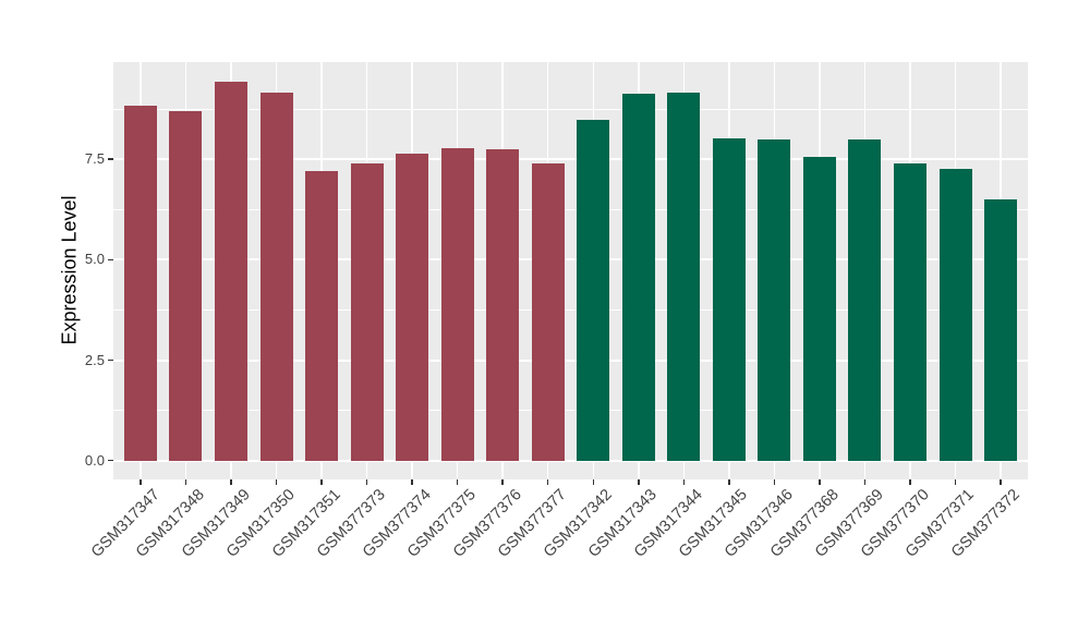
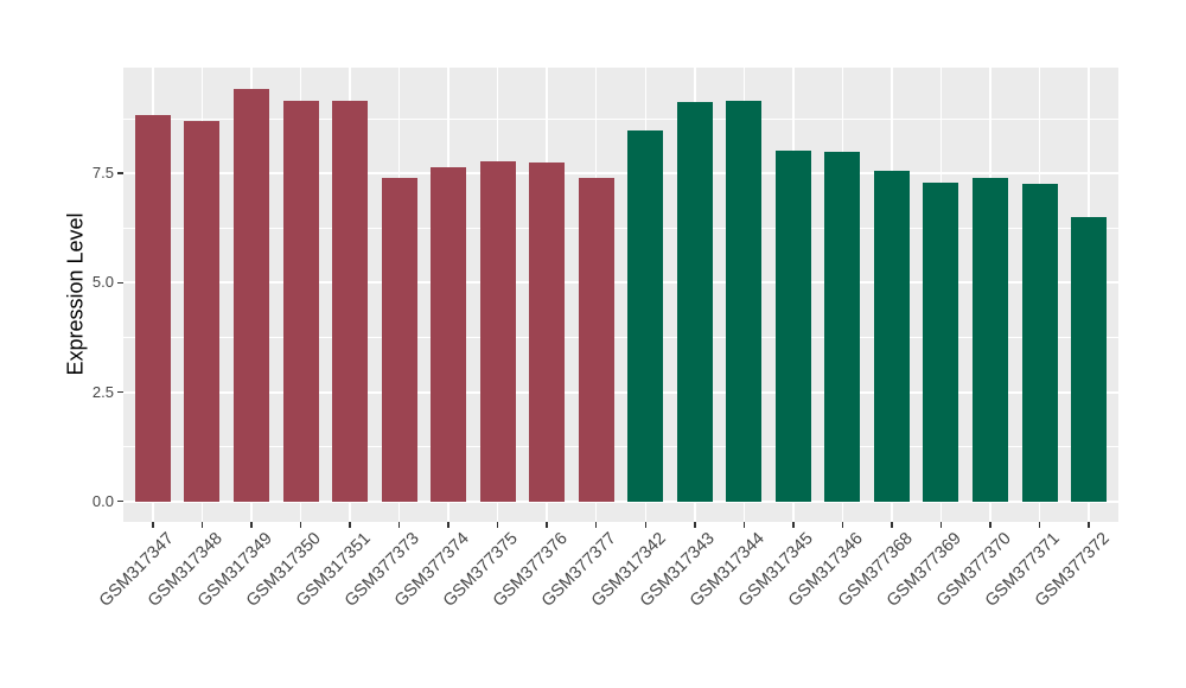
GSM317351: 7.2 -> 9.2
GSM377369: 8.0 -> 7.3
